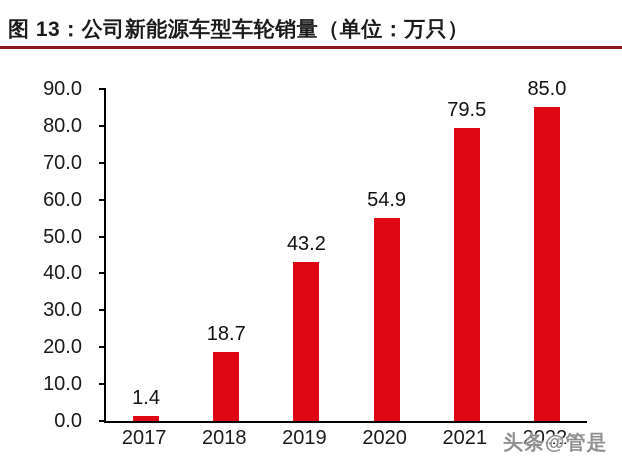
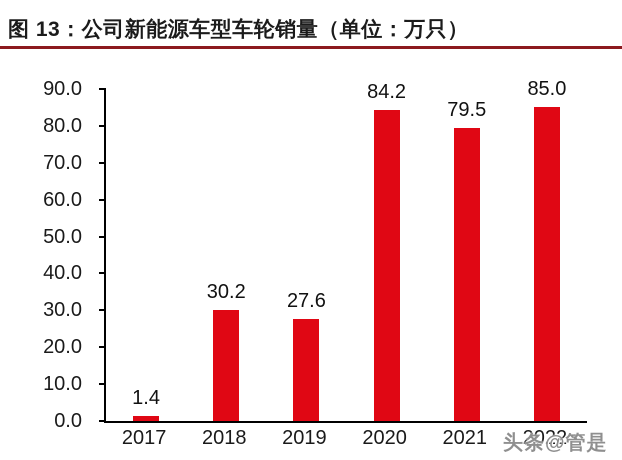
2018: 18.7 -> 30.2
2019: 43.2 -> 27.6
2020: 54.9 -> 84.2
